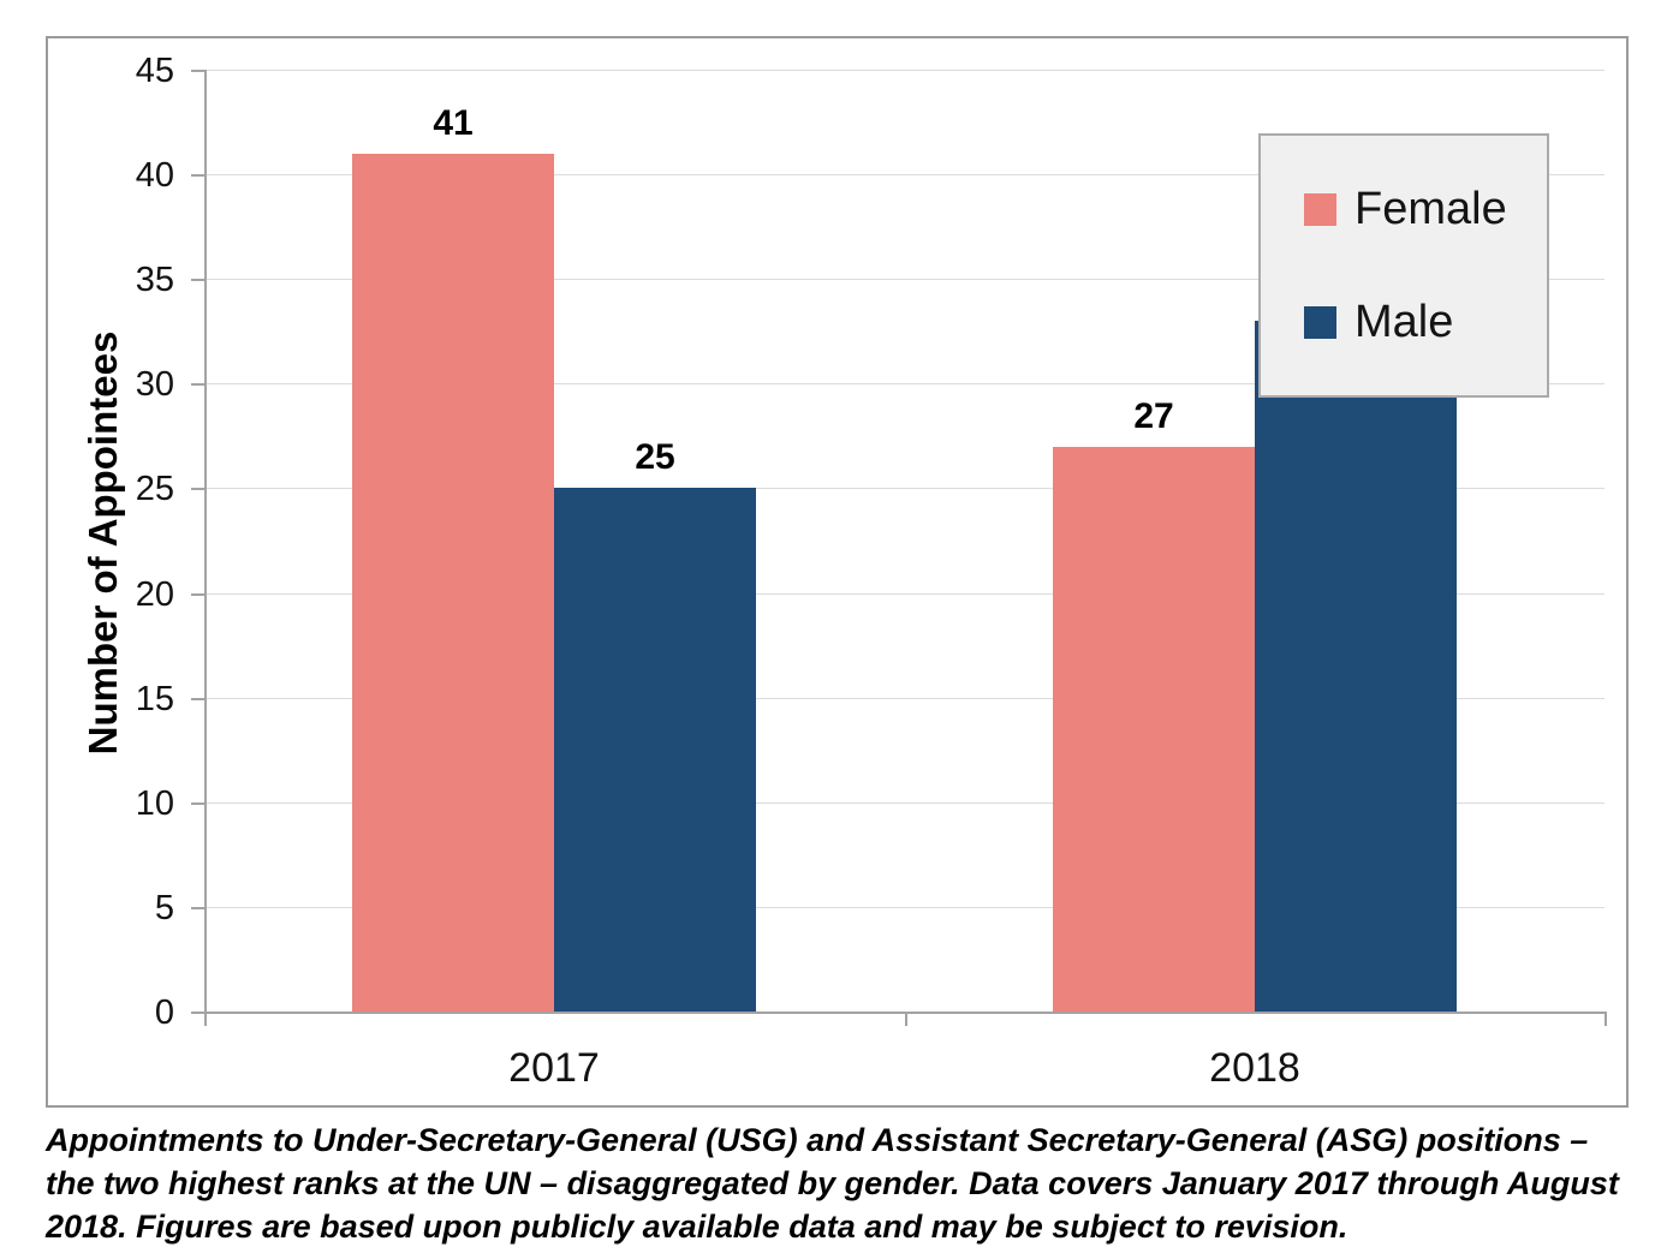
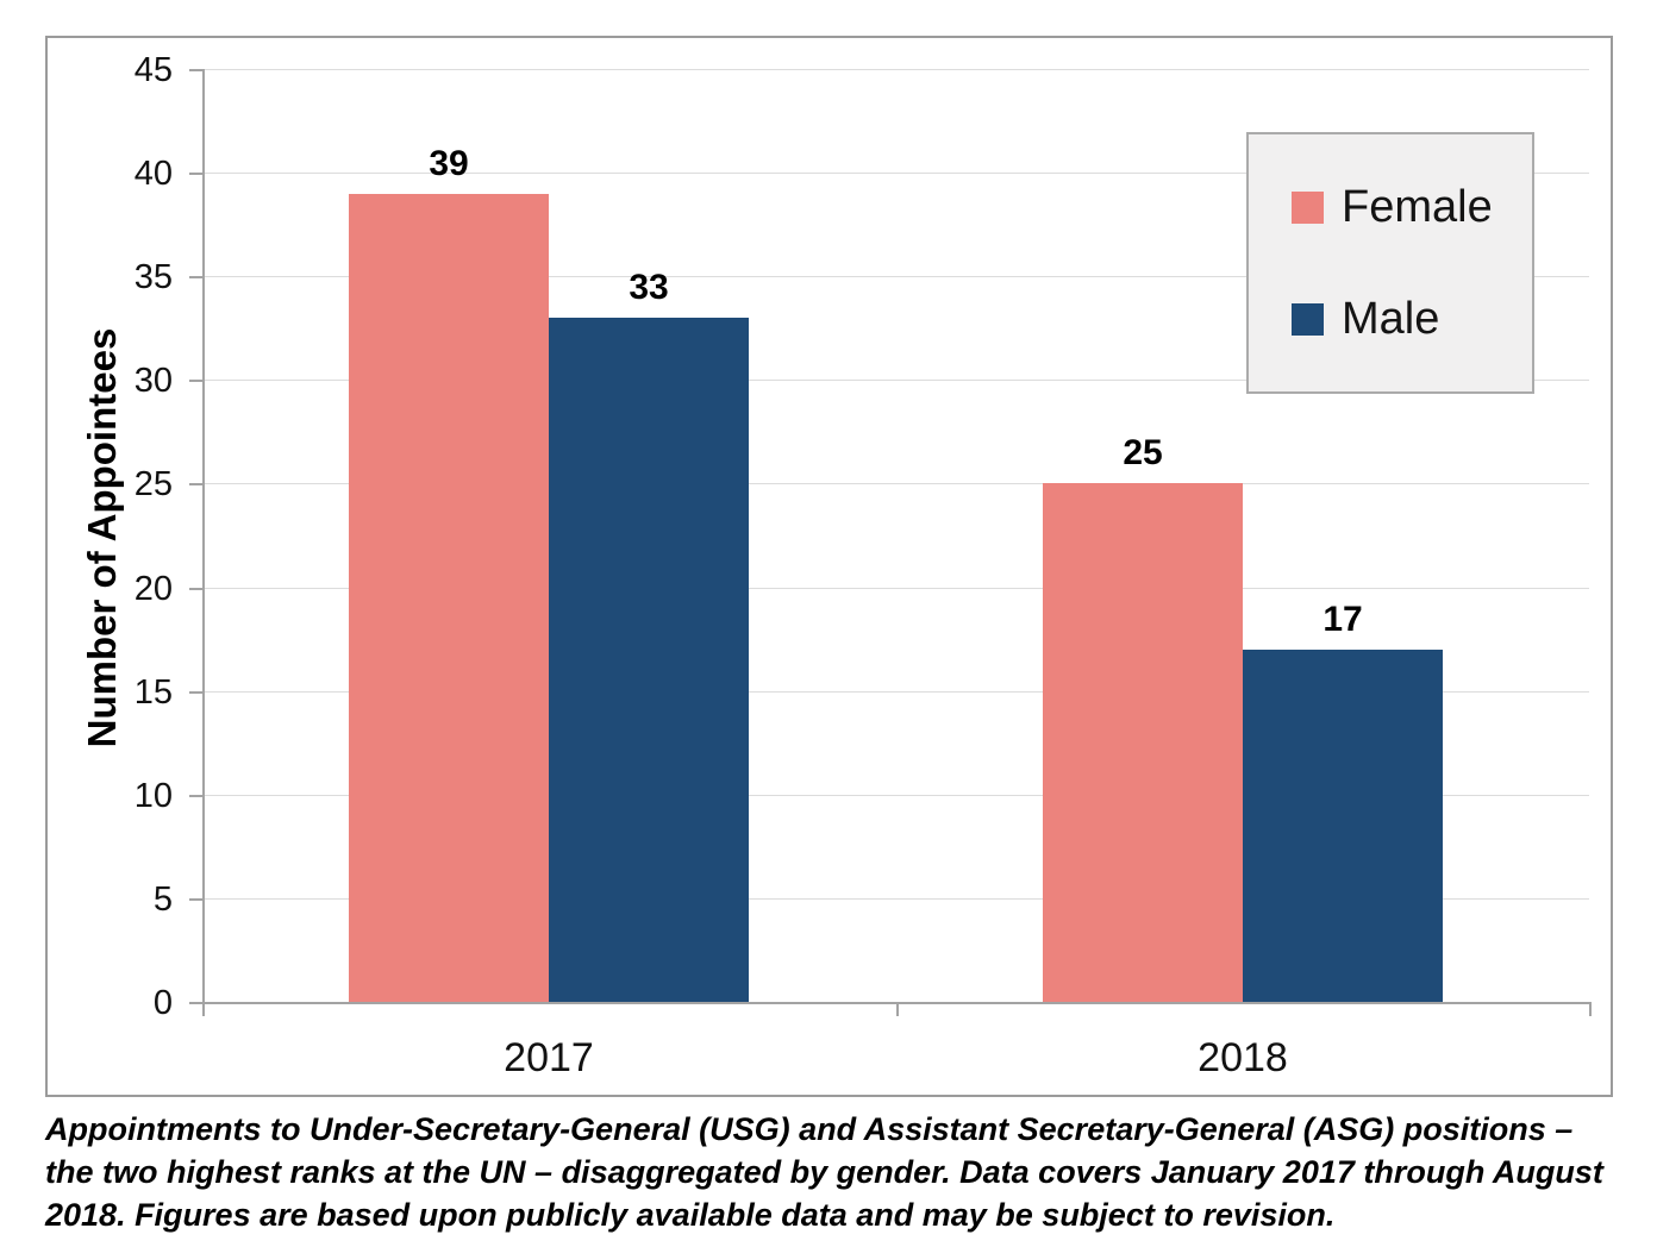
Female/2017: 41 -> 39
Male/2017: 25 -> 33
Female/2018: 27 -> 25
Male/2018: 33 -> 17
